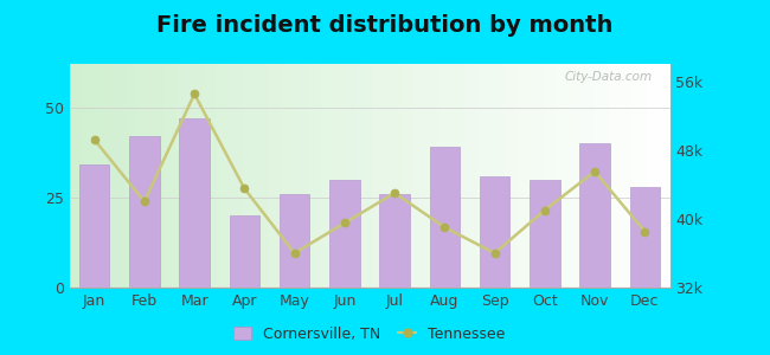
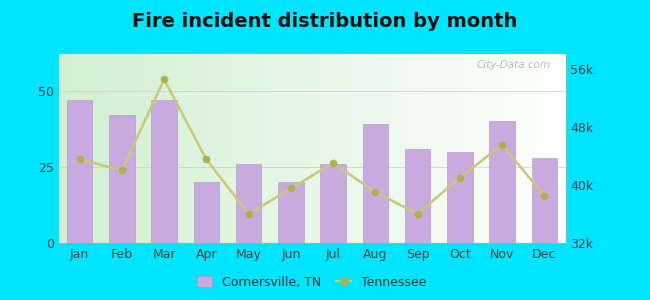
Cornersville, TN/Jan: 34 -> 47
Tennessee/Jan: 49.2k -> 43.5k
Cornersville, TN/Jun: 30 -> 20
